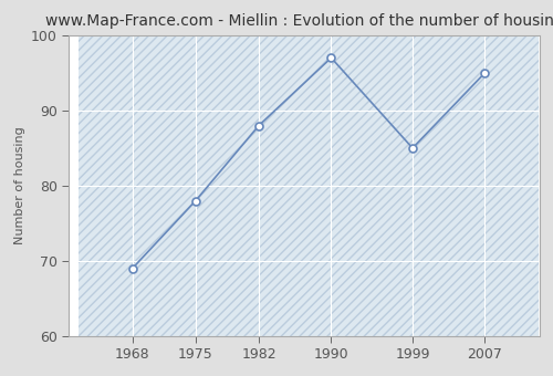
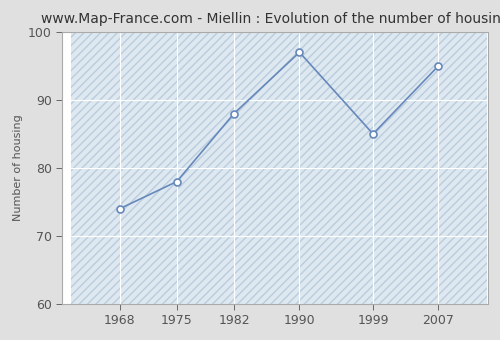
1968: 69 -> 74
